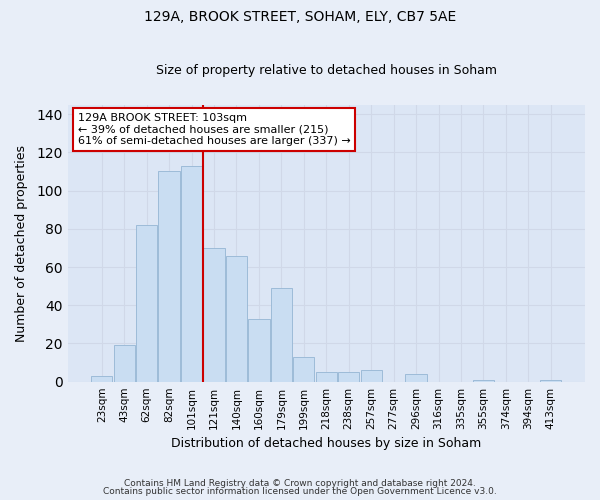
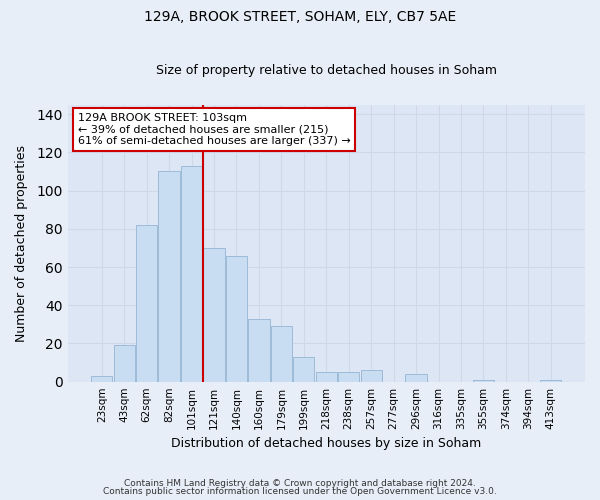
179sqm: 49 -> 29
